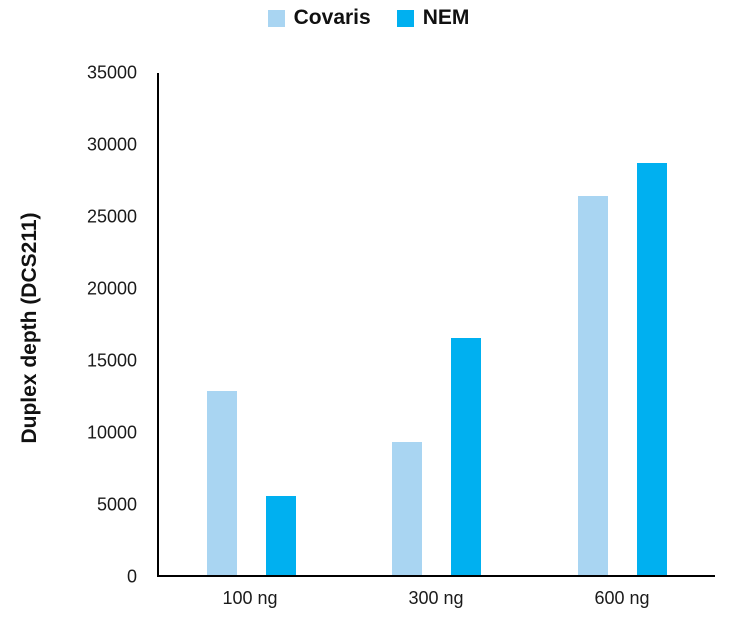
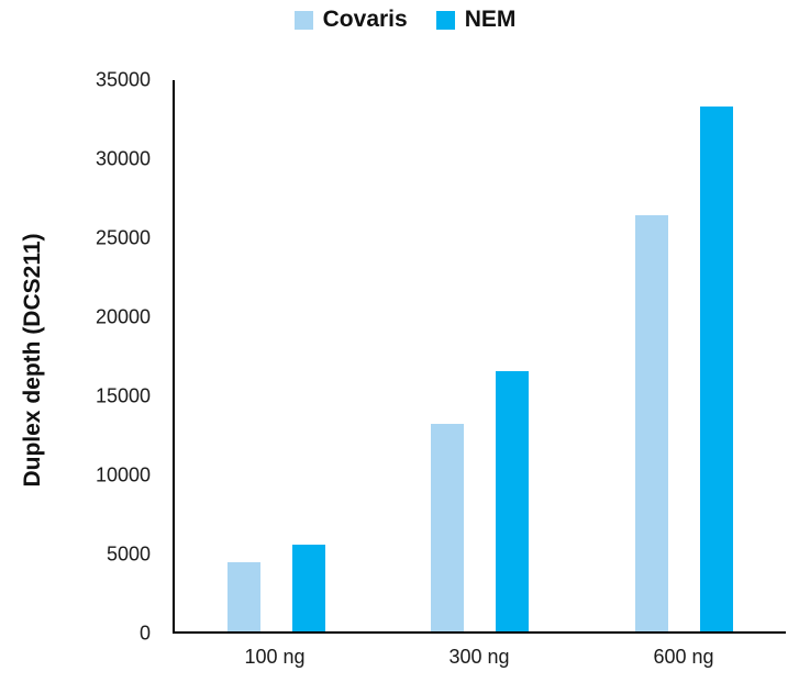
Covaris/100 ng: 12800 -> 4400
Covaris/300 ng: 9300 -> 13200
NEM/600 ng: 28700 -> 33300
